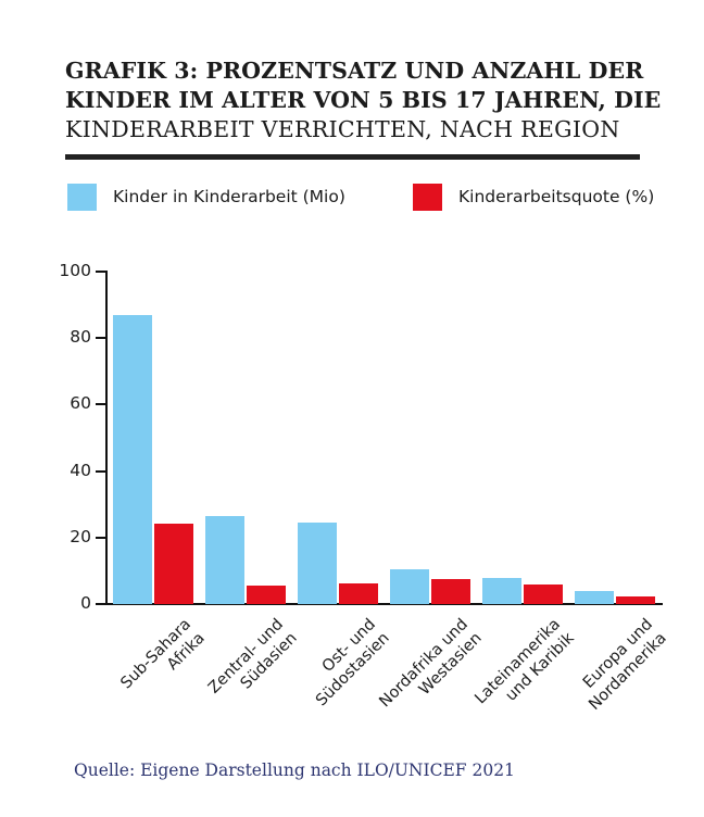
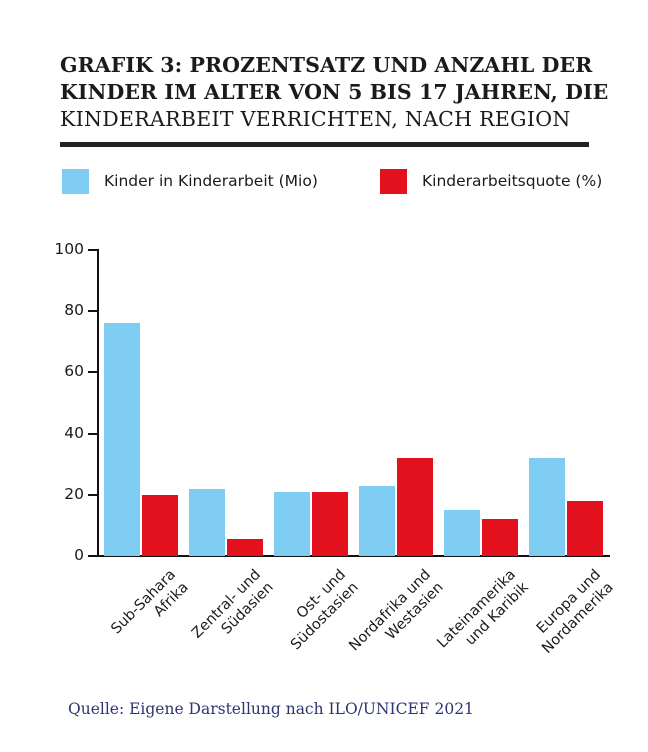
Kinder in Kinderarbeit (Mio)/Sub-Sahara Afrika: 87 -> 76
Kinderarbeitsquote (%)/Sub-Sahara Afrika: 24 -> 20
Kinder in Kinderarbeit (Mio)/Zentral- und Südasien: 26 -> 22
Kinder in Kinderarbeit (Mio)/Ost- und Südostasien: 24 -> 21
Kinderarbeitsquote (%)/Ost- und Südostasien: 6 -> 21
Kinder in Kinderarbeit (Mio)/Nordafrika und Westasien: 10 -> 23
Kinderarbeitsquote (%)/Nordafrika und Westasien: 8 -> 32
Kinder in Kinderarbeit (Mio)/Lateinamerika und Karibik: 8 -> 15
Kinderarbeitsquote (%)/Lateinamerika und Karibik: 6 -> 12
Kinder in Kinderarbeit (Mio)/Europa und Nordamerika: 4 -> 32
Kinderarbeitsquote (%)/Europa und Nordamerika: 2 -> 18
